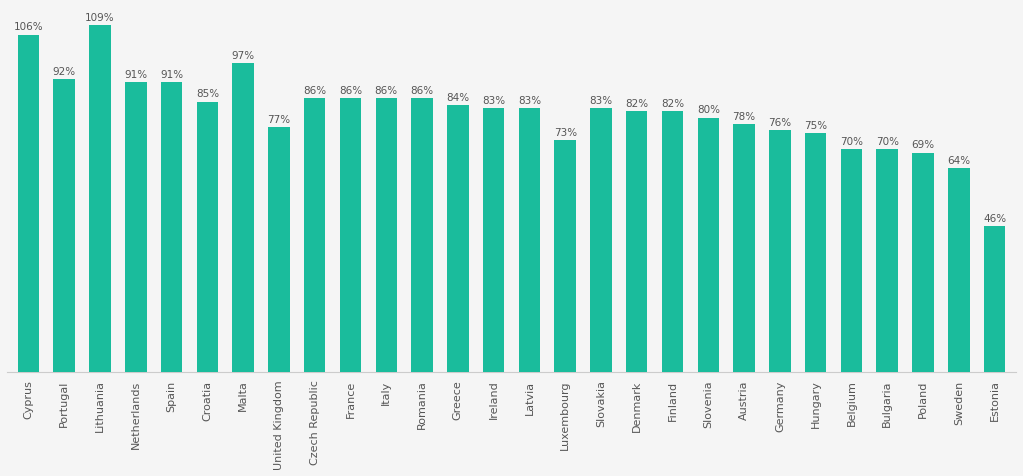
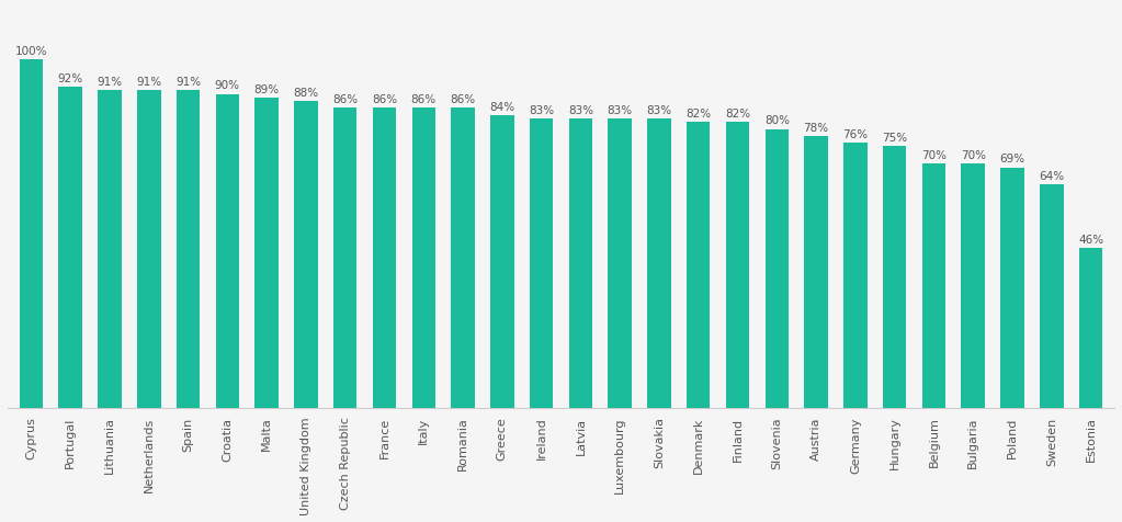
Cyprus: 106% -> 100%
Lithuania: 109% -> 91%
Croatia: 85% -> 90%
Malta: 97% -> 89%
United Kingdom: 77% -> 88%
Luxembourg: 73% -> 83%
